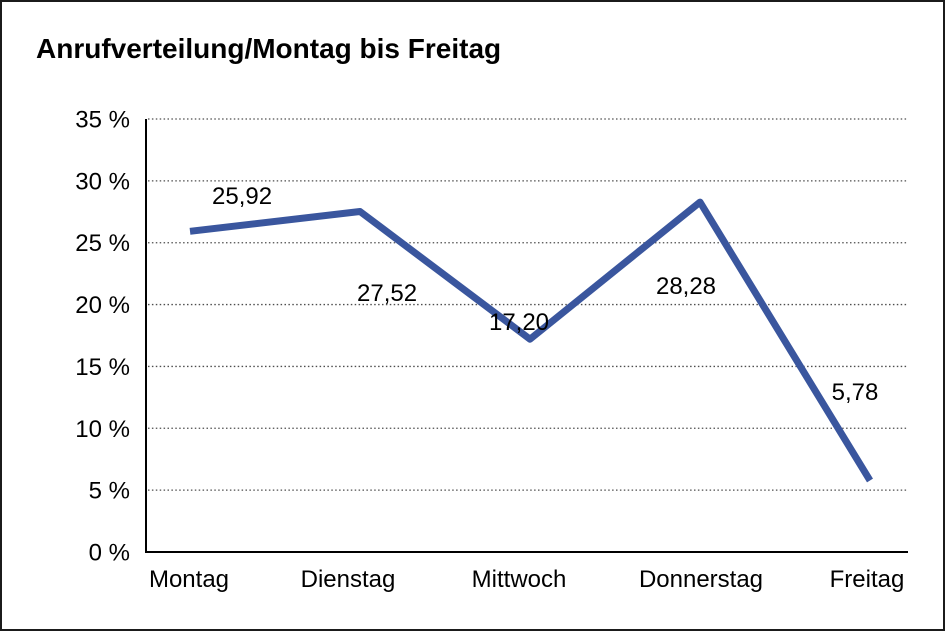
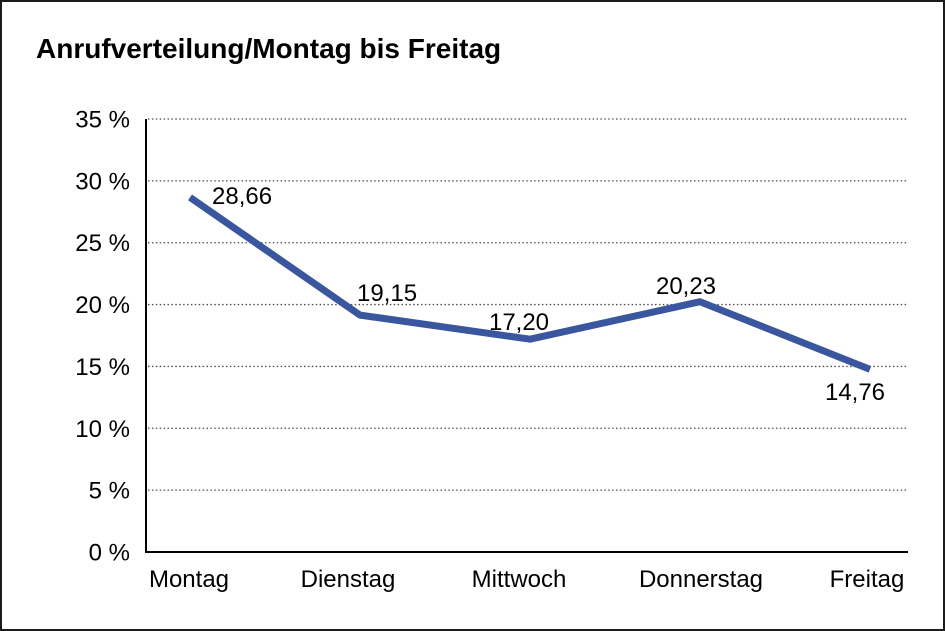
Montag: 25,92 -> 28,66
Dienstag: 27,52 -> 19,15
Donnerstag: 28,28 -> 20,23
Freitag: 5,78 -> 14,76
